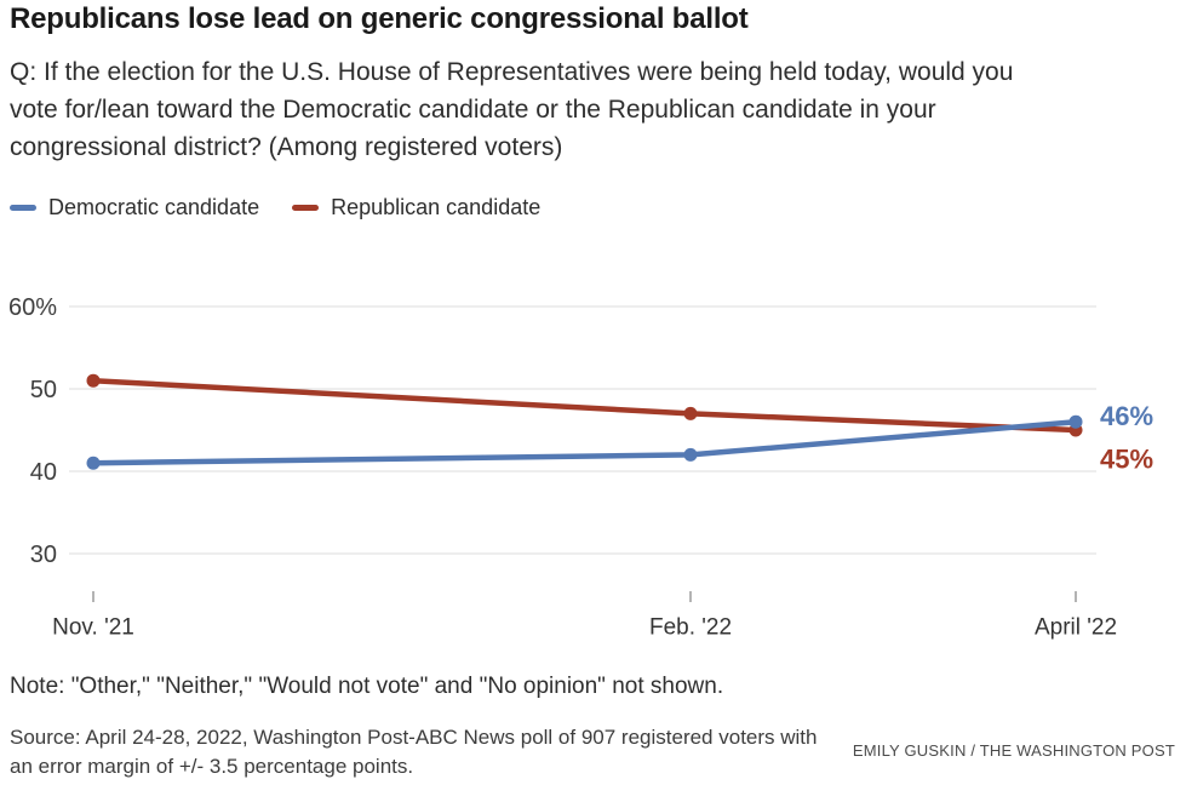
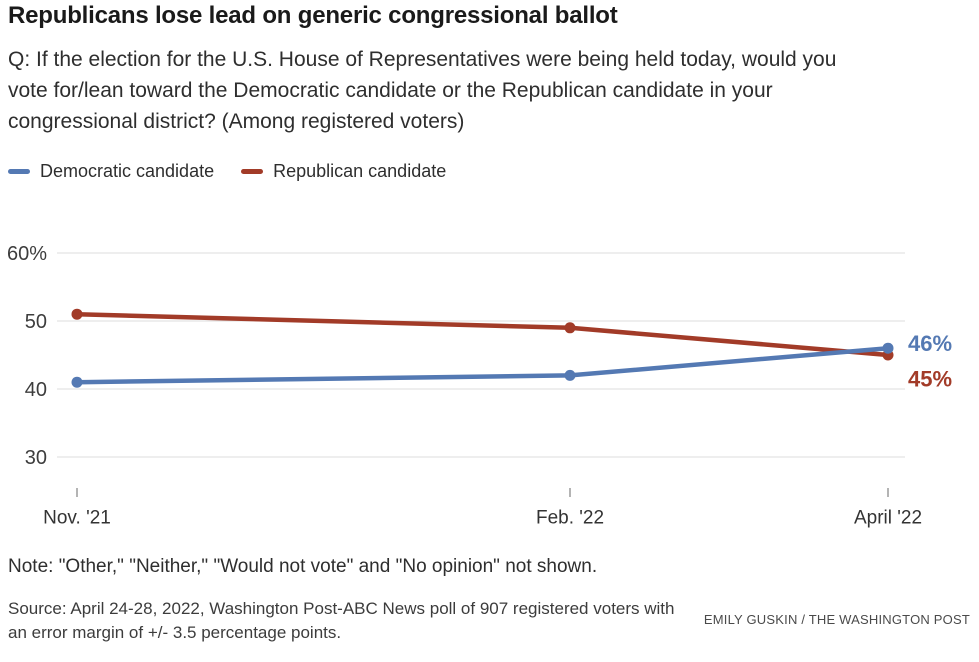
Republican candidate/Feb. '22: 47% -> 49%
